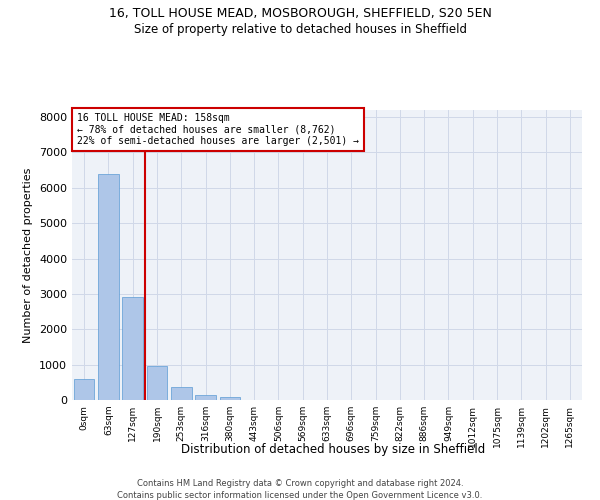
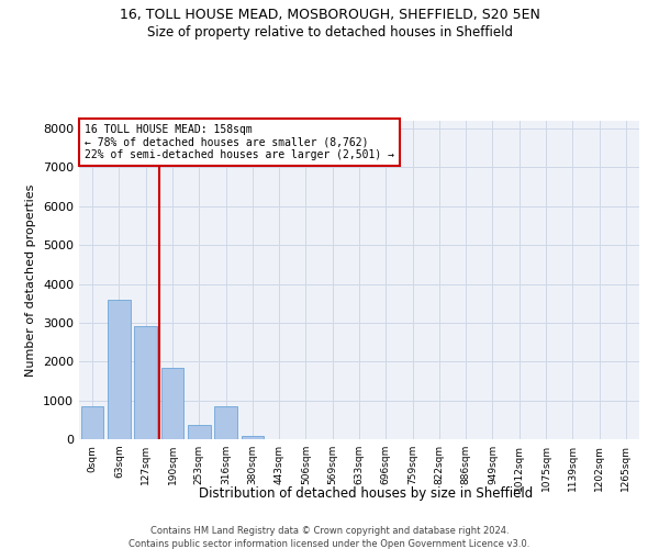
0sqm: 580 -> 850
63sqm: 6400 -> 3600
190sqm: 960 -> 1850
316sqm: 150 -> 850
